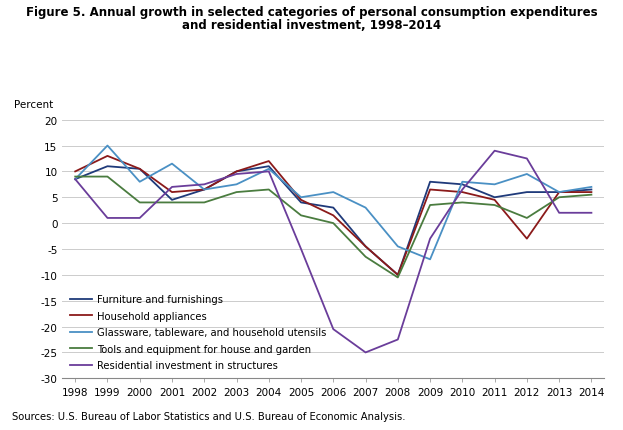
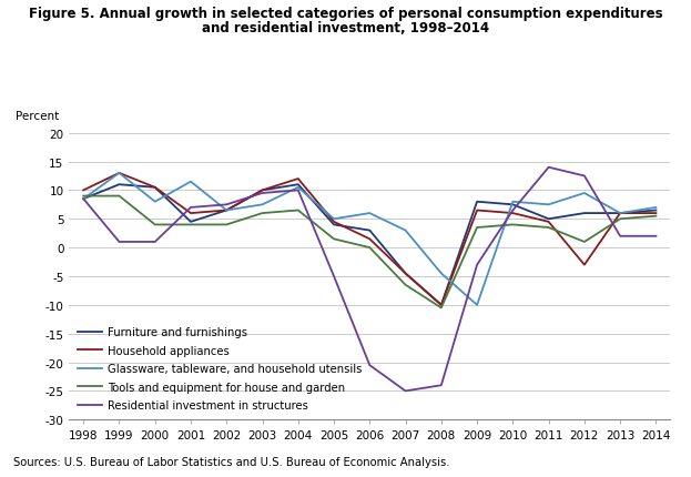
Glassware, tableware, and household utensils/1999: 15.0 -> 13.0
Residential investment in structures/2008: -22.5 -> -24.0
Glassware, tableware, and household utensils/2009: -7.0 -> -10.0
